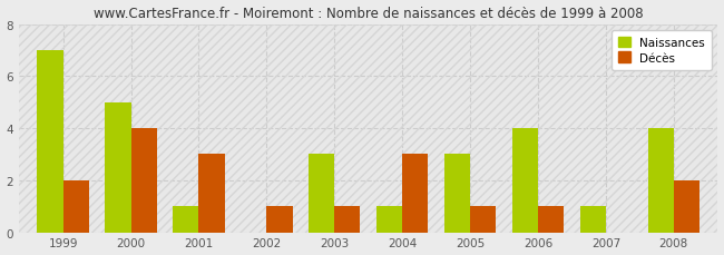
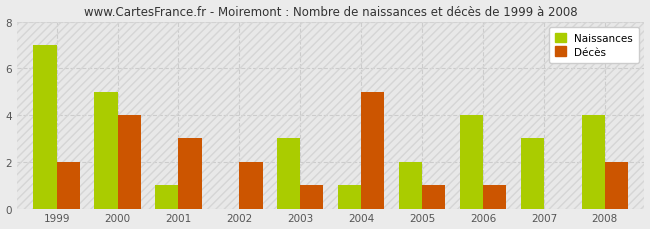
Décès/2002: 1 -> 2
Décès/2004: 3 -> 5
Naissances/2005: 3 -> 2
Naissances/2007: 1 -> 3
